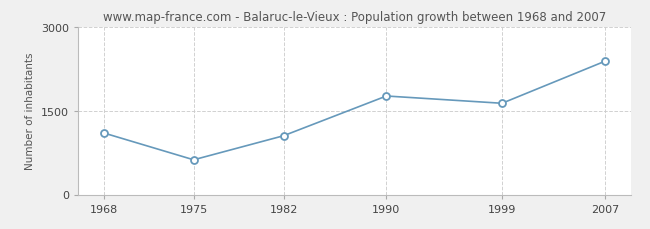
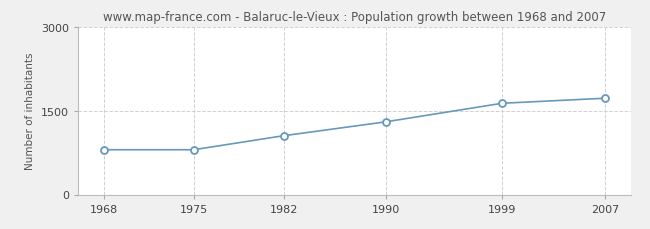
1968: 1100 -> 800
1975: 620 -> 800
1990: 1760 -> 1300
2007: 2380 -> 1720
